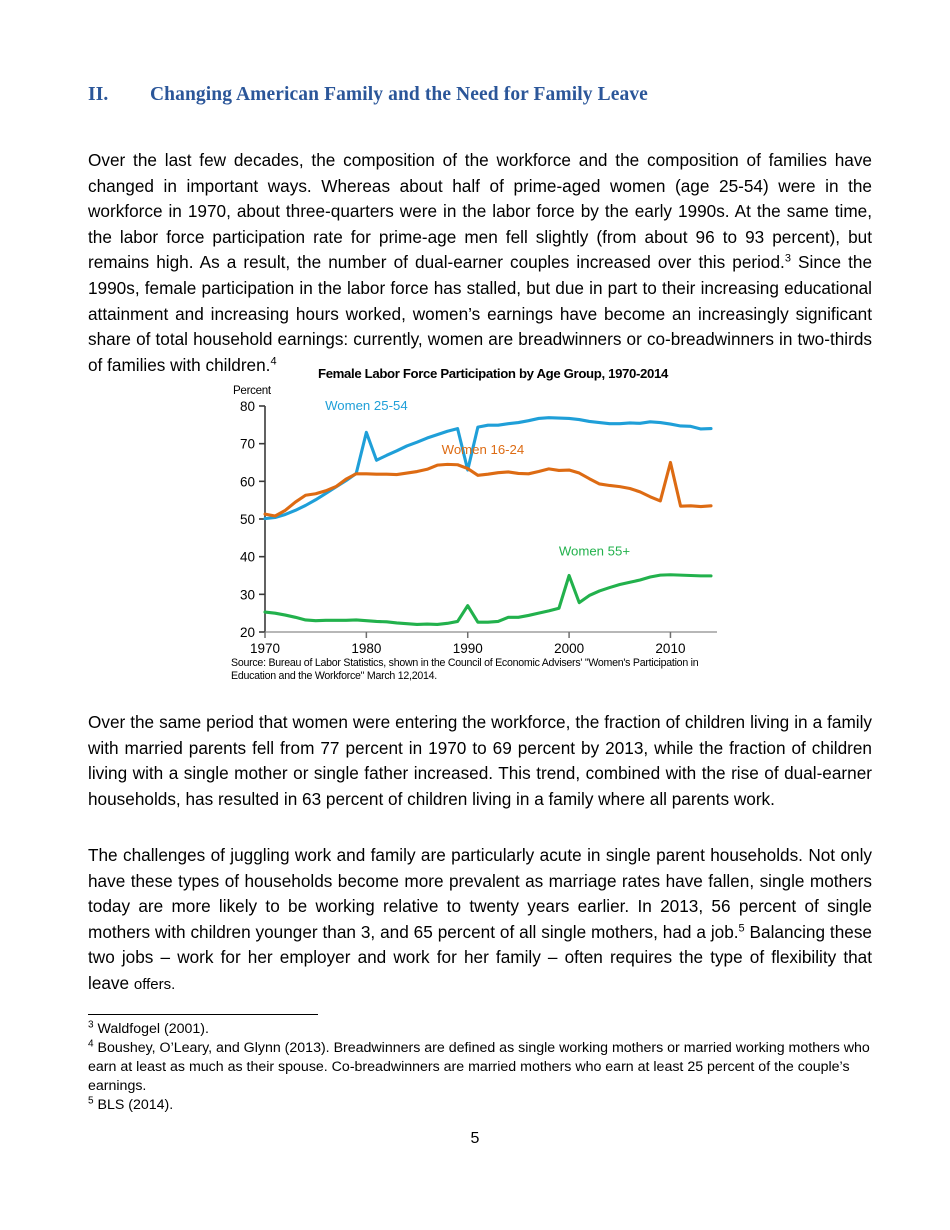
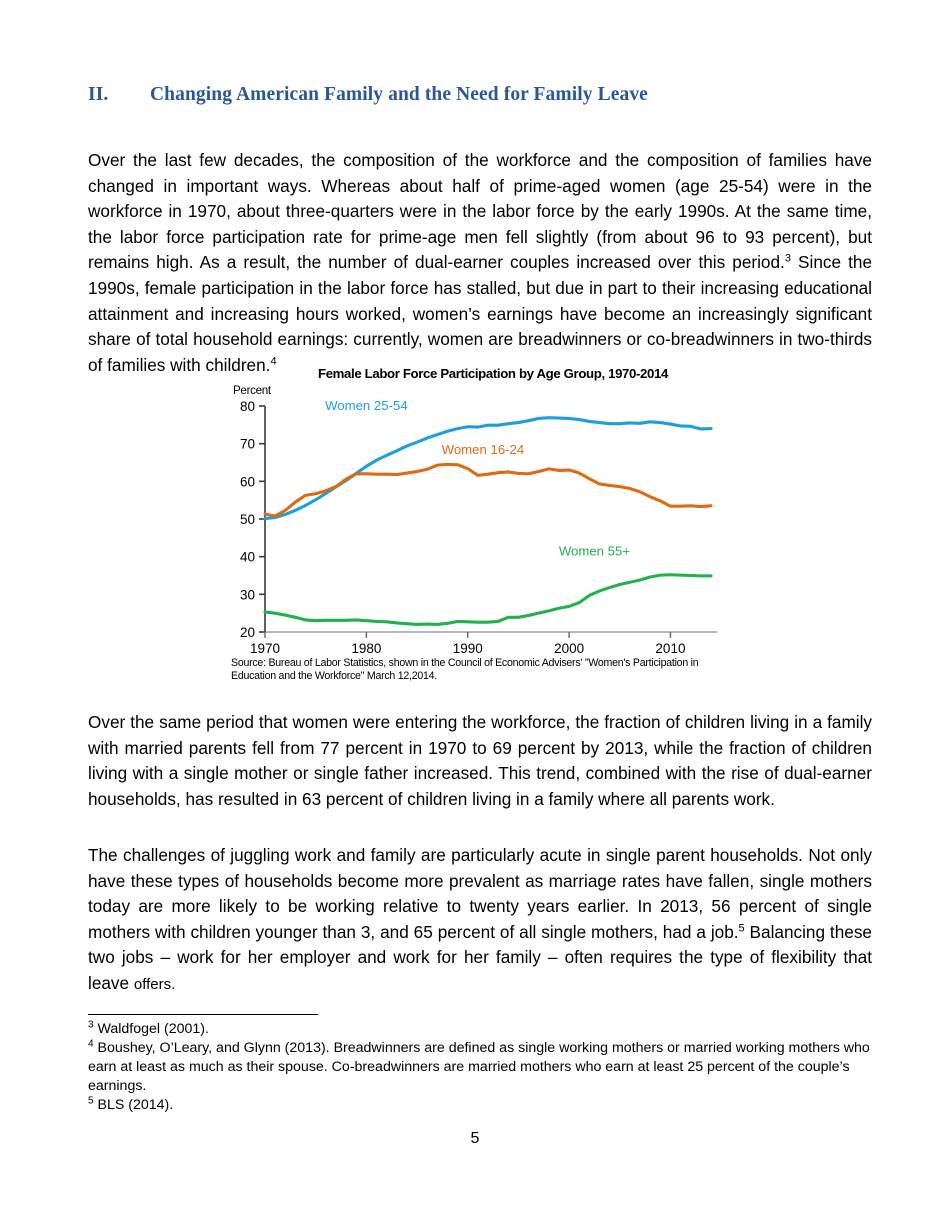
Women 25-54/1980: 73 -> 64
Women 25-54/1990: 63 -> 74
Women 55+/1990: 27 -> 23
Women 55+/2000: 35 -> 27
Women 16-24/2010: 65 -> 53
